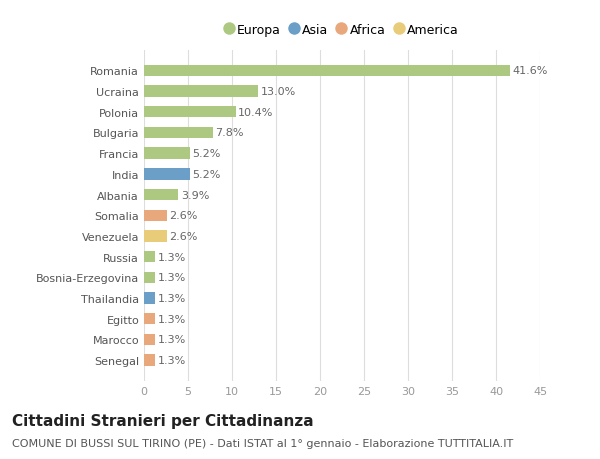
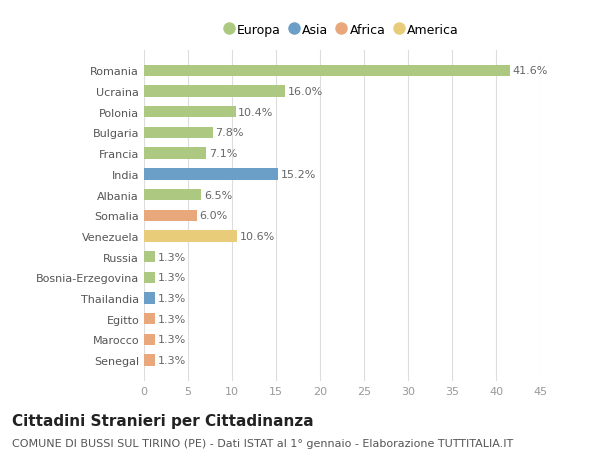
Ucraina: 13.0% -> 16.0%
Francia: 5.2% -> 7.1%
India: 5.2% -> 15.2%
Albania: 3.9% -> 6.5%
Somalia: 2.6% -> 6.0%
Venezuela: 2.6% -> 10.6%
